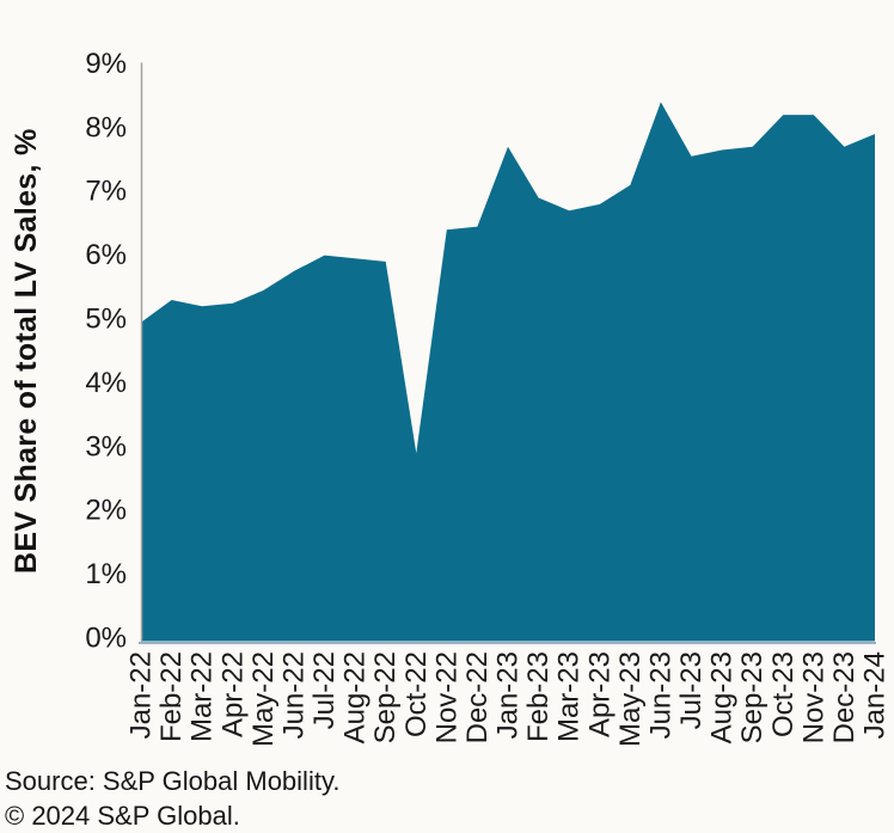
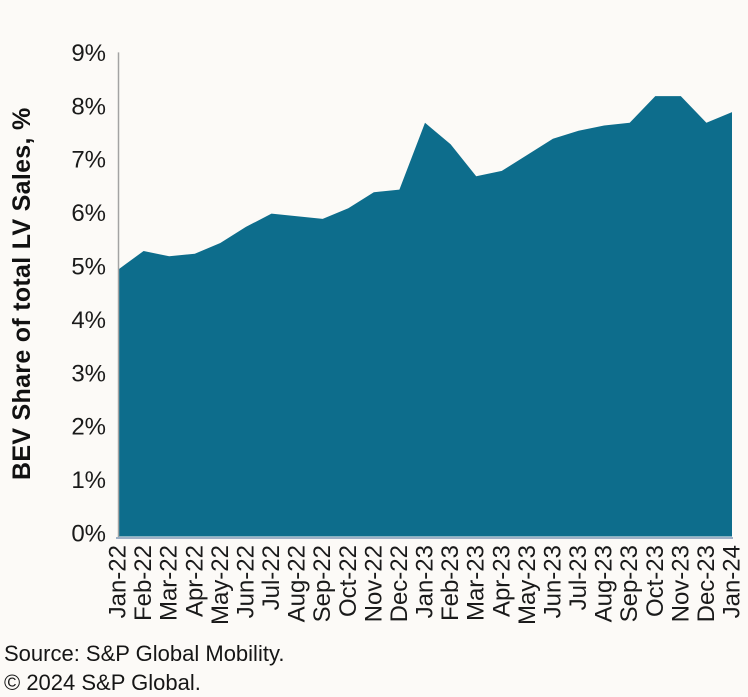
Oct-22: 2.9% -> 6.1%
Feb-23: 6.9% -> 7.3%
Jun-23: 8.4% -> 7.4%
